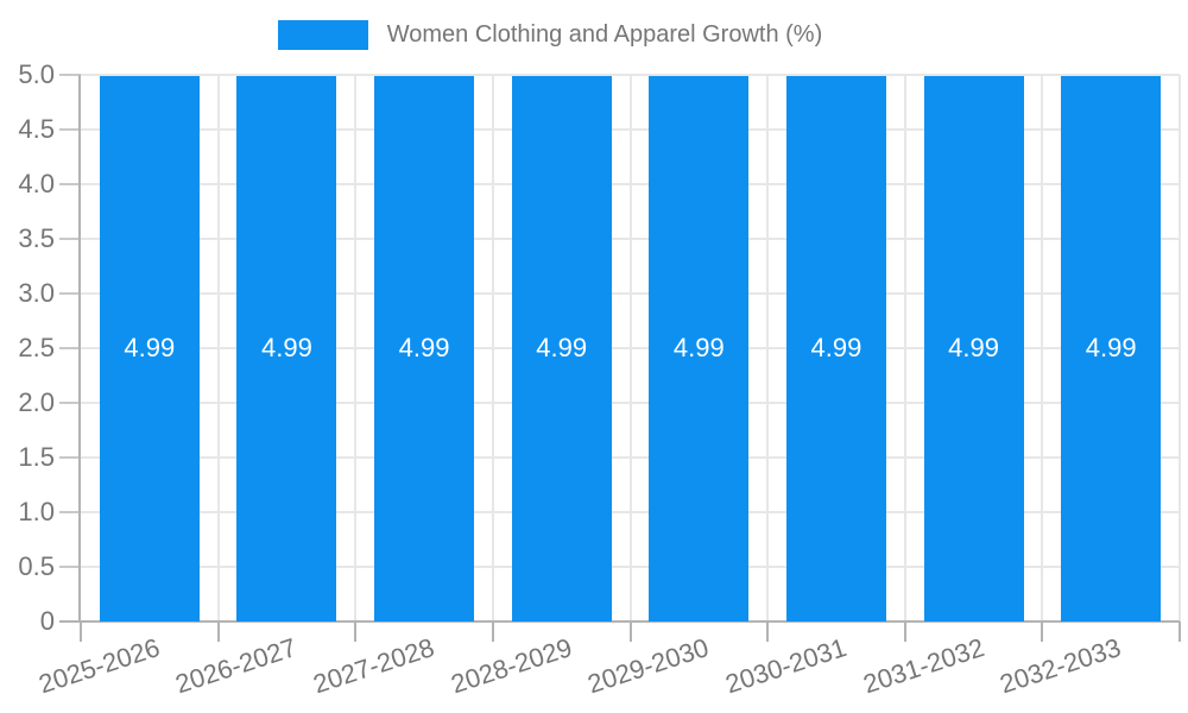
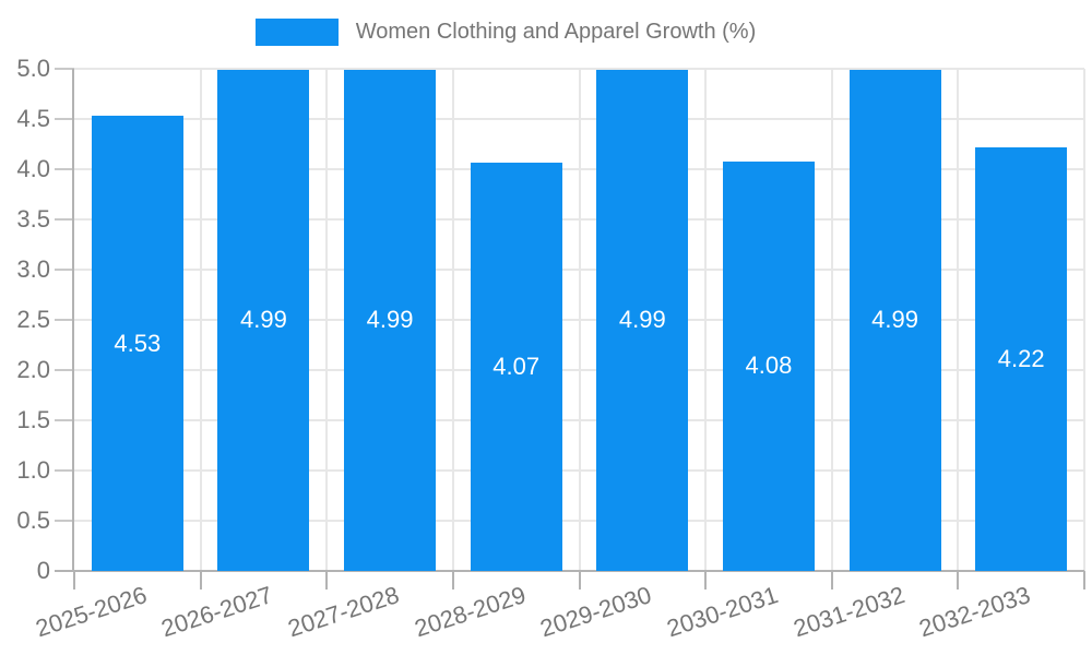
2025-2026: 4.99 -> 4.53
2028-2029: 4.99 -> 4.07
2030-2031: 4.99 -> 4.08
2032-2033: 4.99 -> 4.22
